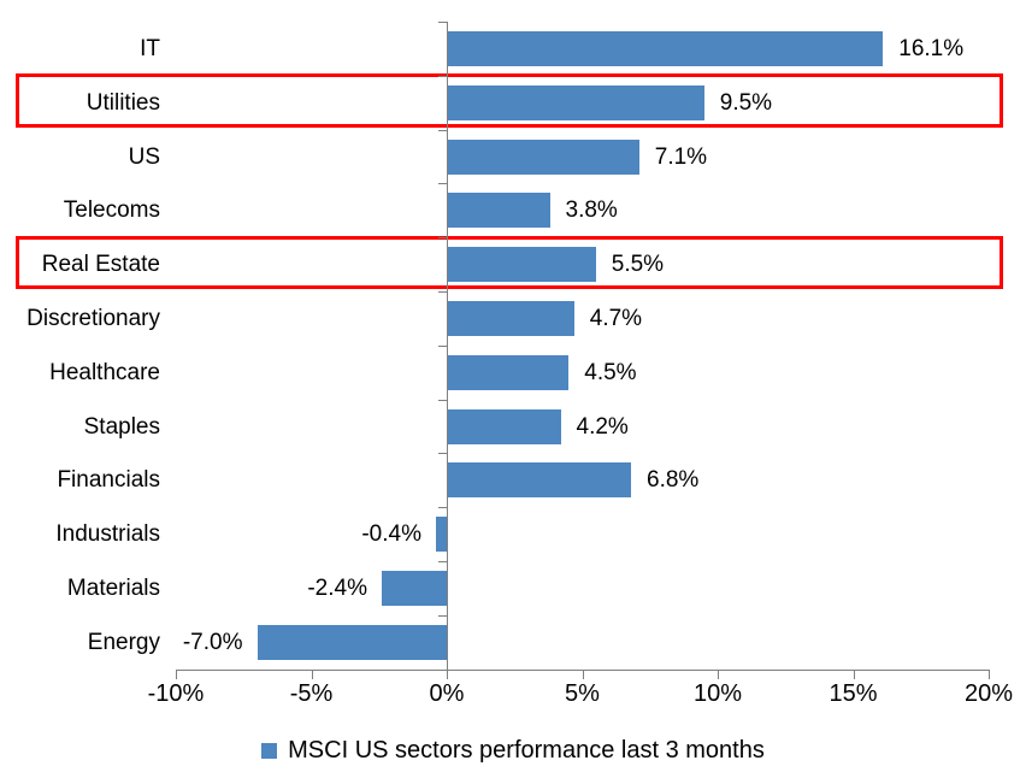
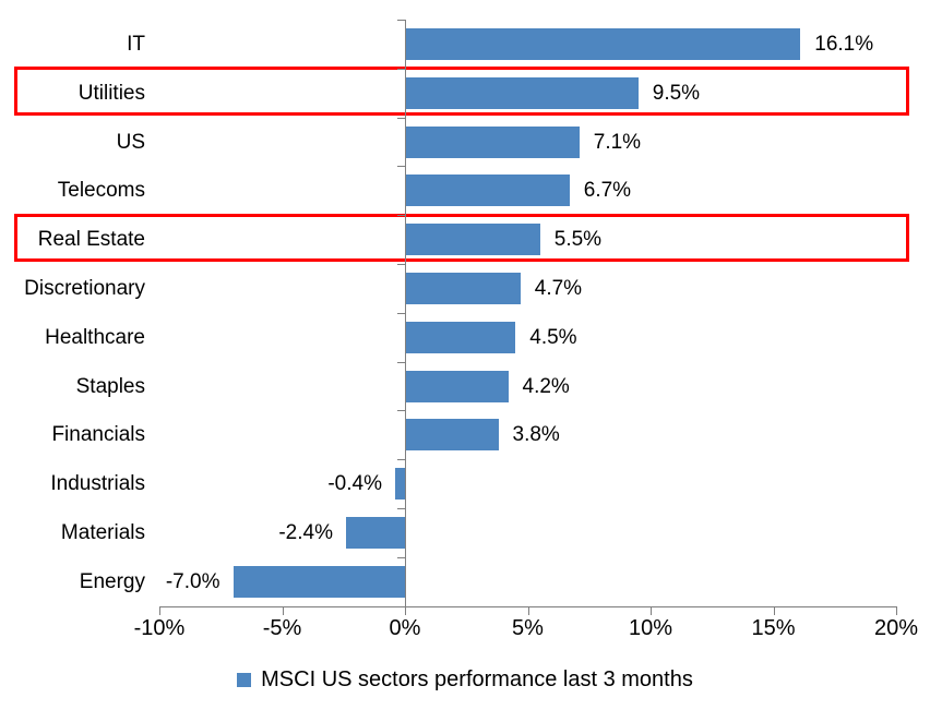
Telecoms: 3.8% -> 6.7%
Financials: 6.8% -> 3.8%
